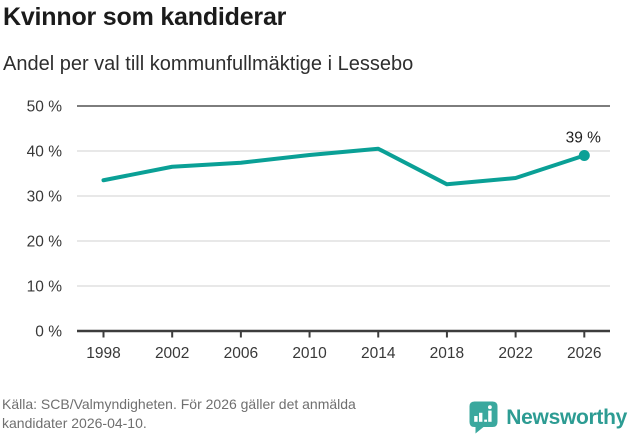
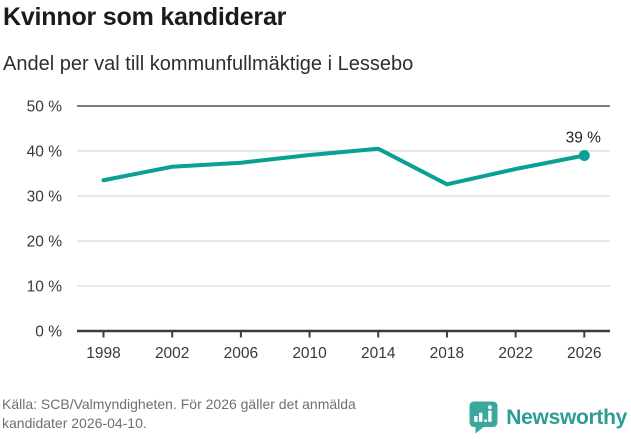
2022: 34% -> 36%
